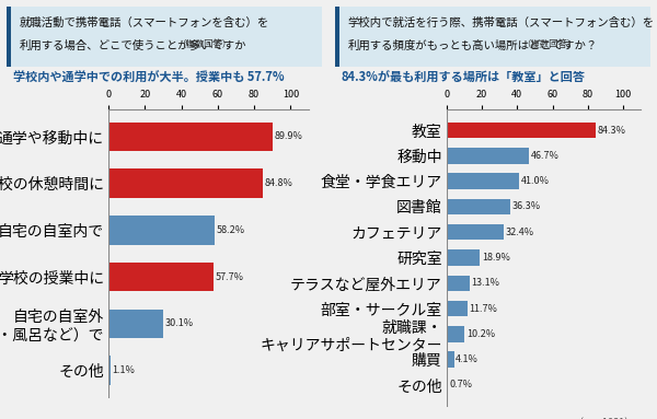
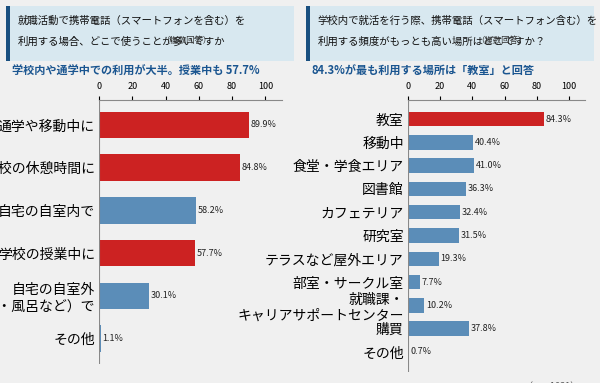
移動中: 46.7% -> 40.4%
研究室: 18.9% -> 31.5%
テラスなど屋外エリア: 13.1% -> 19.3%
部室・サークル室: 11.7% -> 7.7%
購買: 4.1% -> 37.8%
